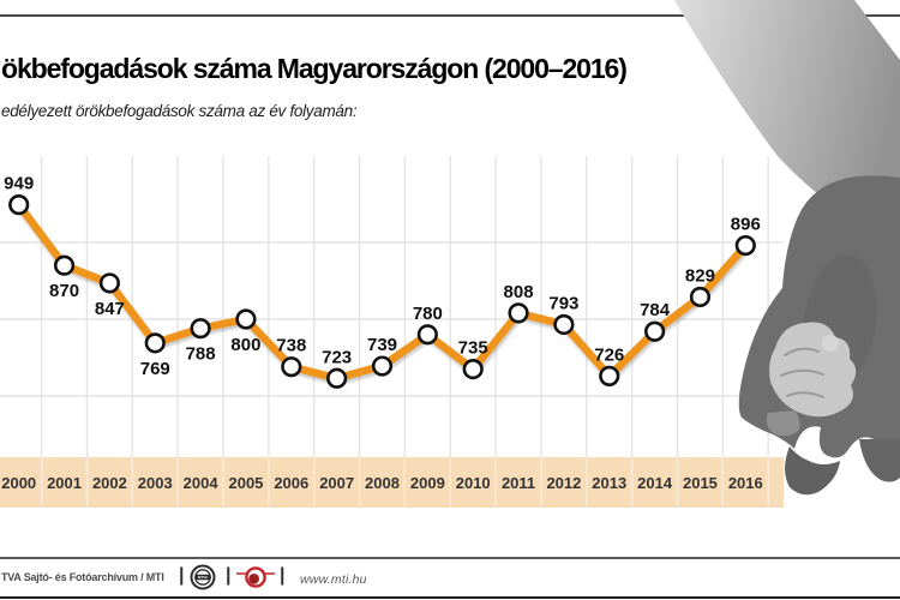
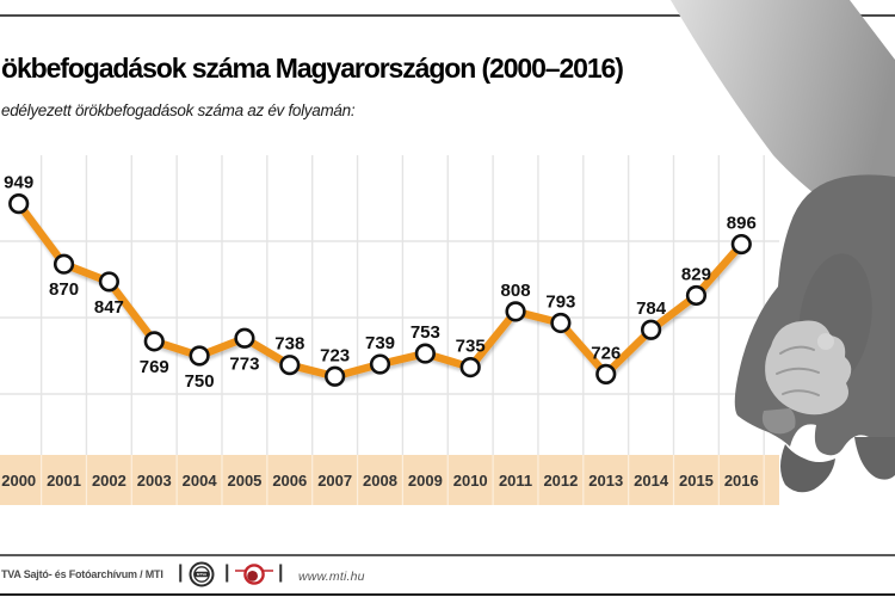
2004: 788 -> 750
2005: 800 -> 773
2009: 780 -> 753
